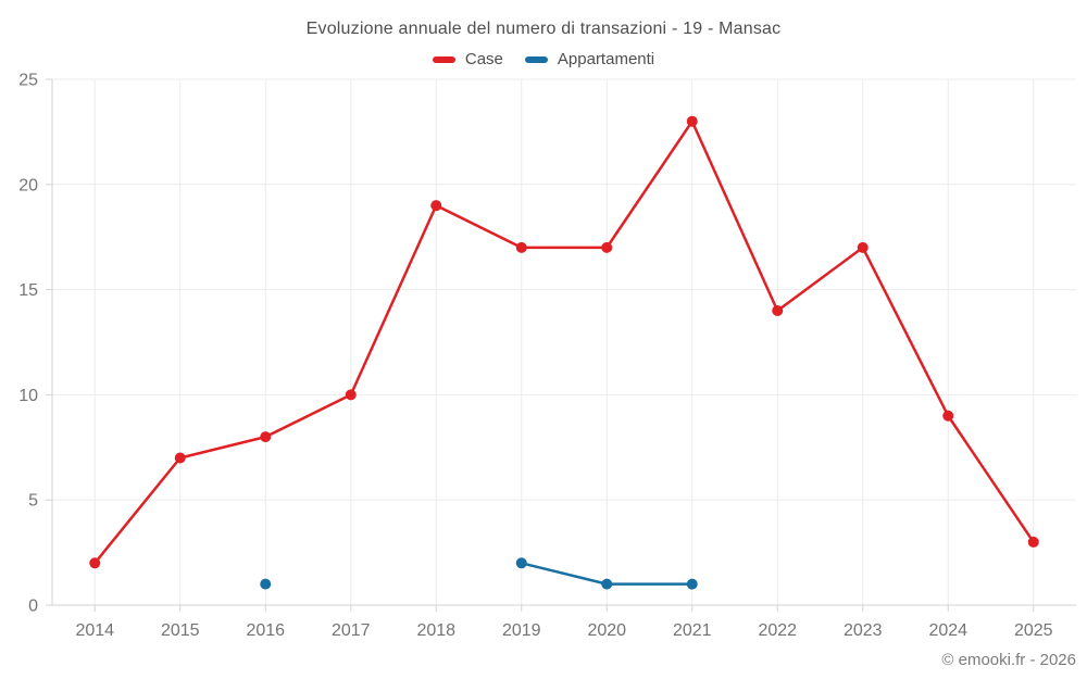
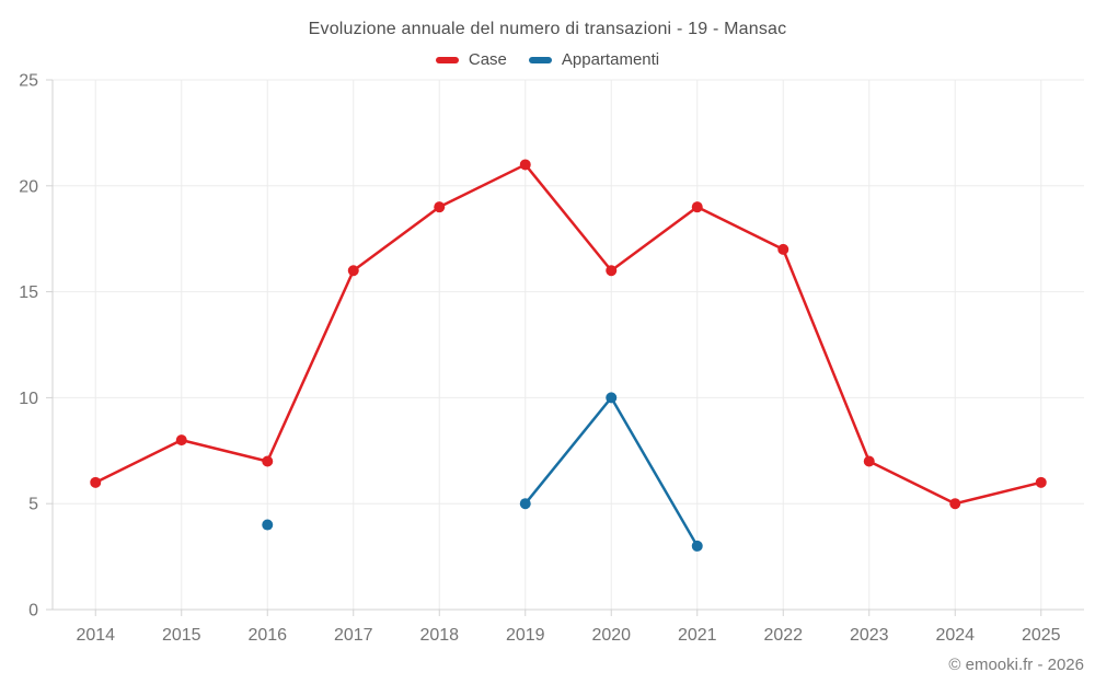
Case/2014: 2 -> 6
Case/2015: 7 -> 8
Case/2016: 8 -> 7
Appartamenti/2016: 1 -> 4
Case/2017: 10 -> 16
Case/2019: 17 -> 21
Appartamenti/2019: 2 -> 5
Case/2020: 17 -> 16
Appartamenti/2020: 1 -> 10
Case/2021: 23 -> 19
Appartamenti/2021: 1 -> 3
Case/2022: 14 -> 17
Case/2023: 17 -> 7
Case/2024: 9 -> 5
Case/2025: 3 -> 6
